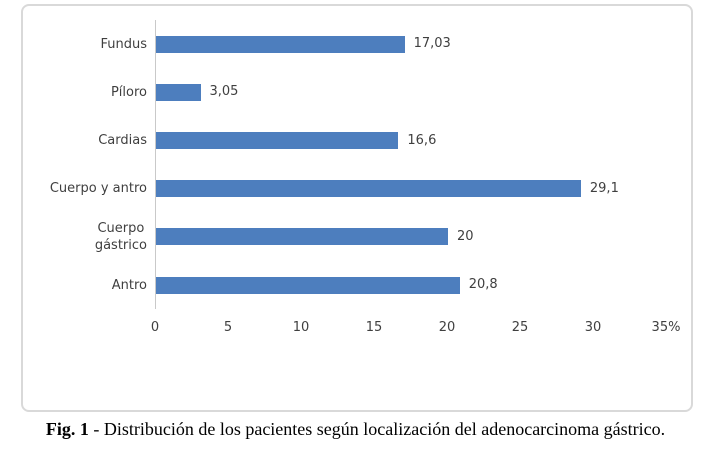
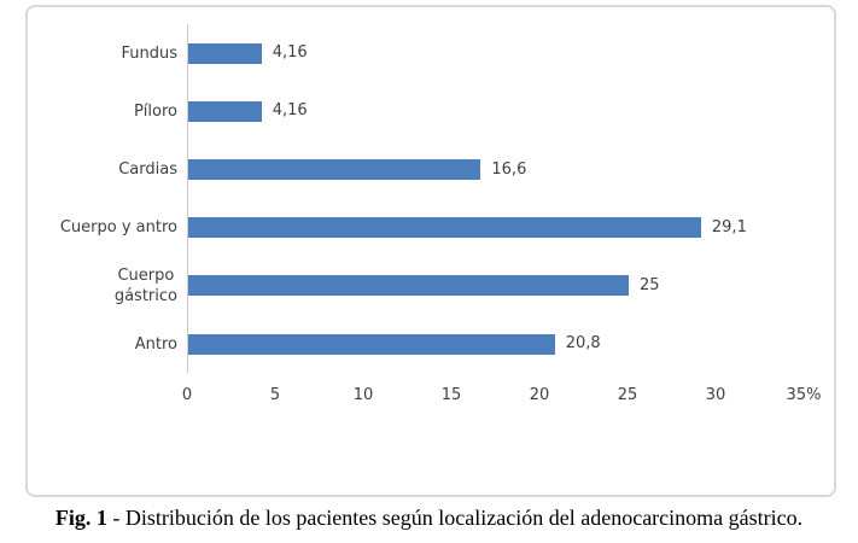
Fundus: 17,03 -> 4,16
Píloro: 3,05 -> 4,16
Cuerpo gástrico: 20 -> 25
